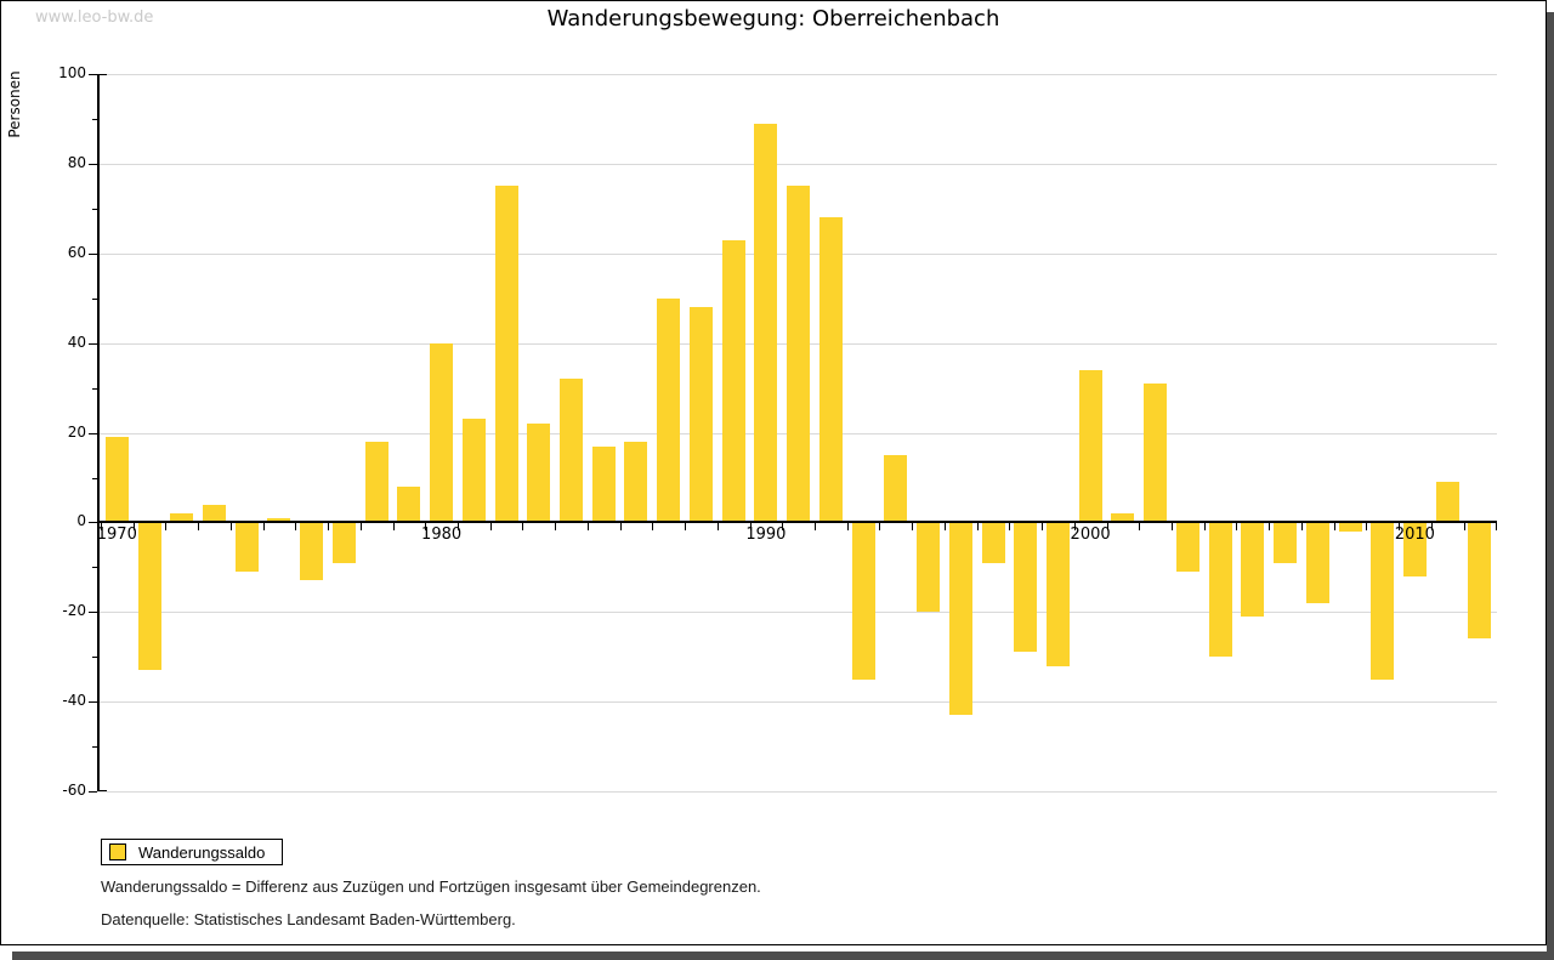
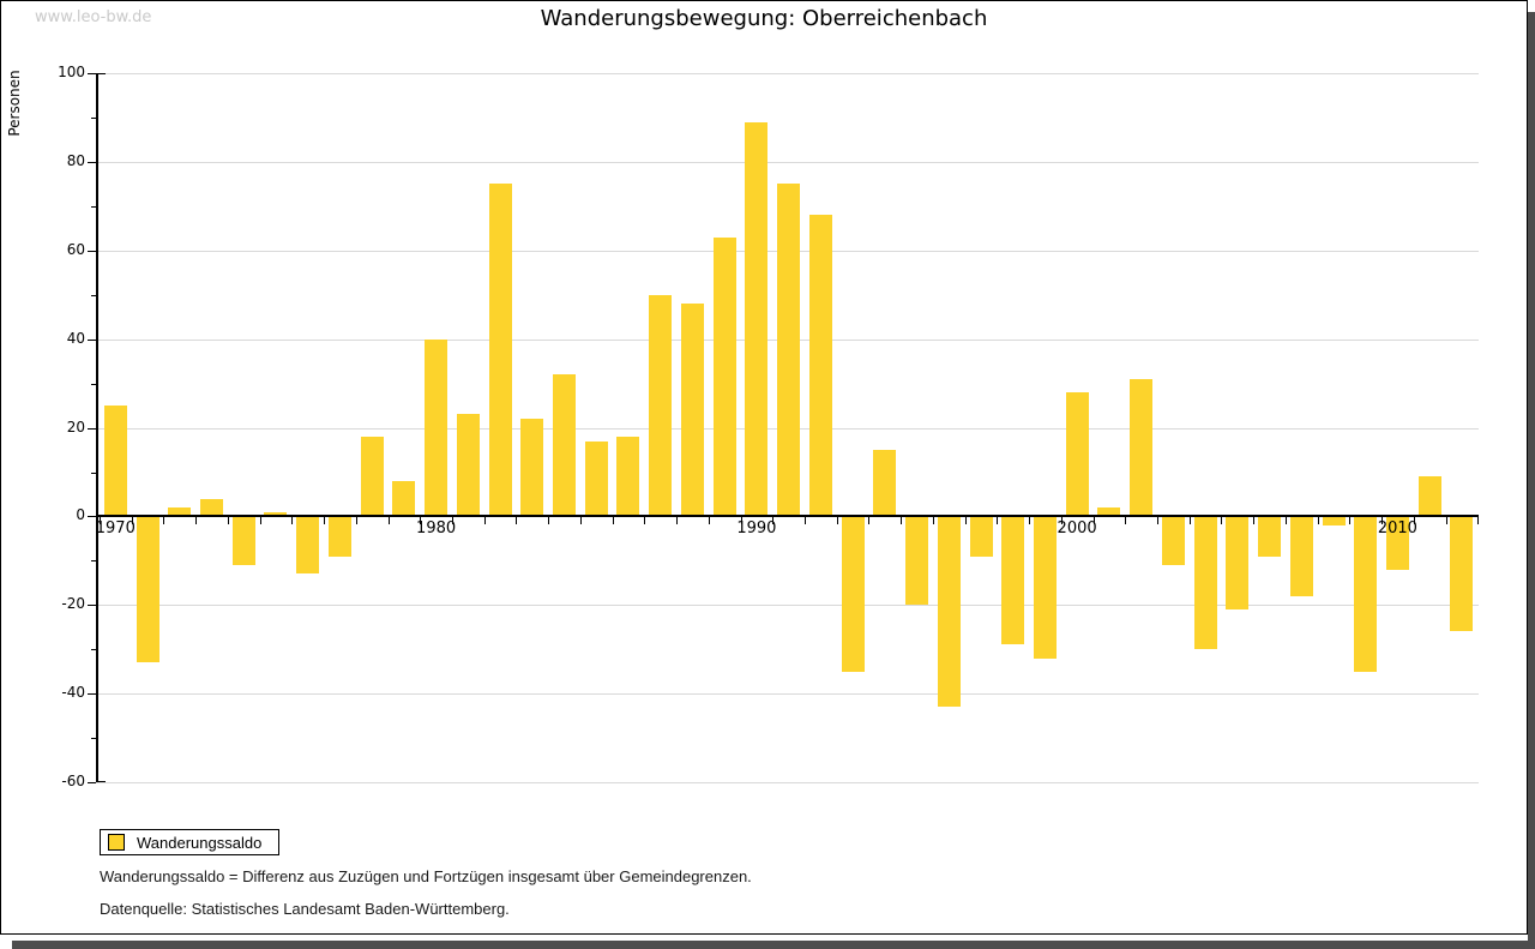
1970: 19 -> 25
2000: 34 -> 28
